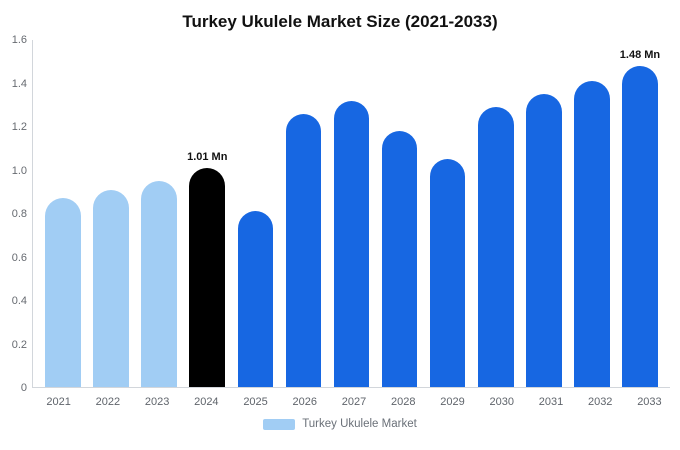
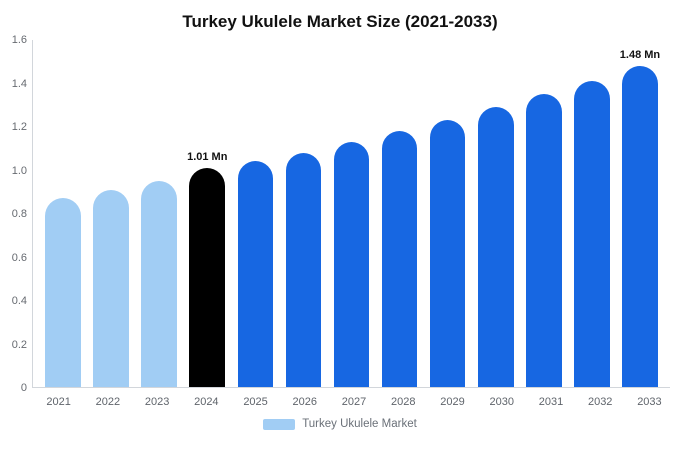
2025: 0.81 -> 1.04
2026: 1.26 -> 1.08
2027: 1.32 -> 1.13
2029: 1.05 -> 1.23
